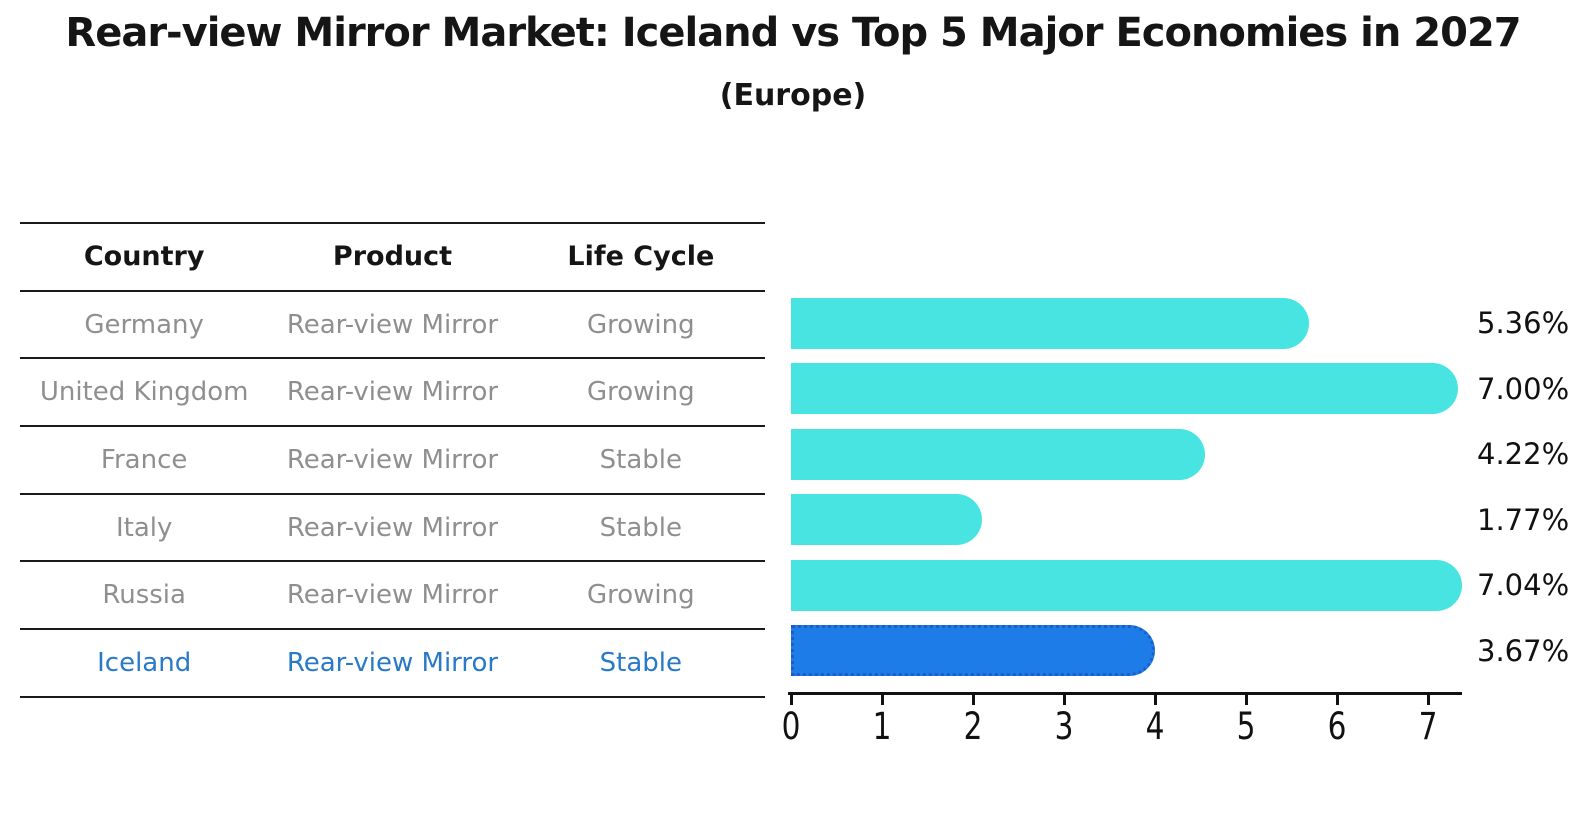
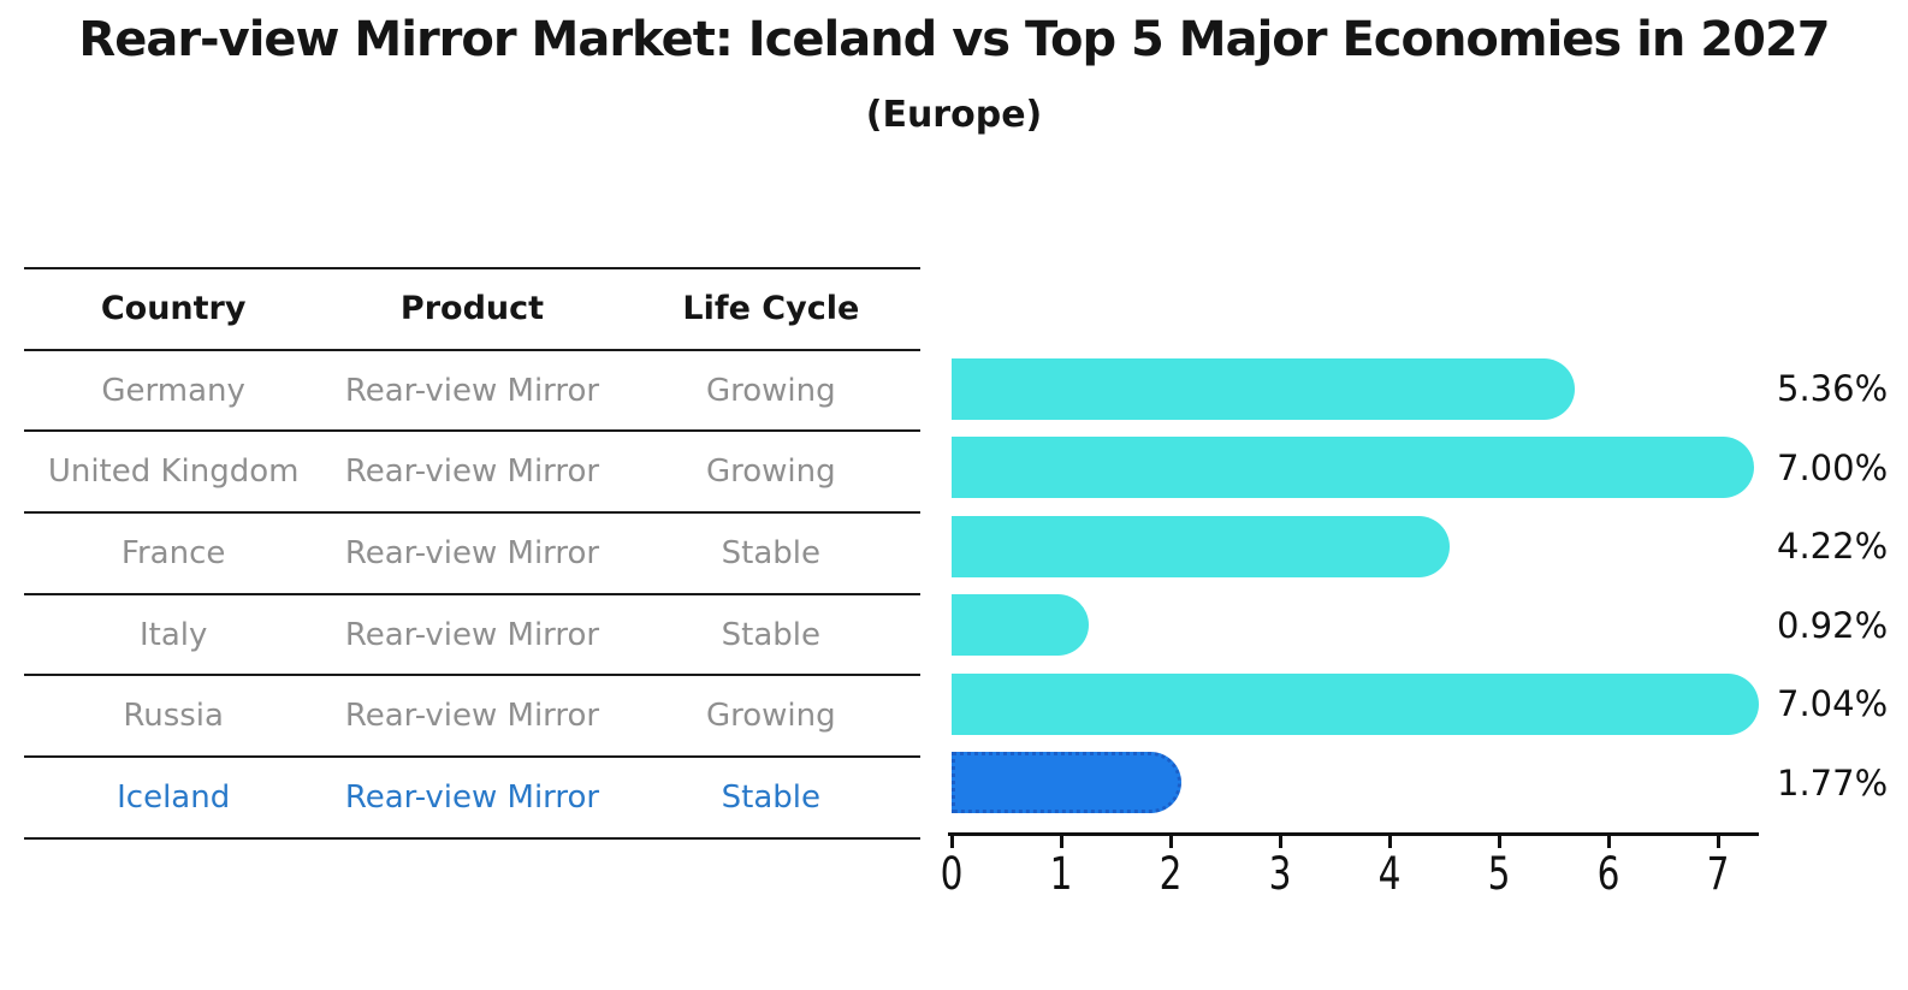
Italy: 1.77% -> 0.92%
Iceland: 3.67% -> 1.77%
